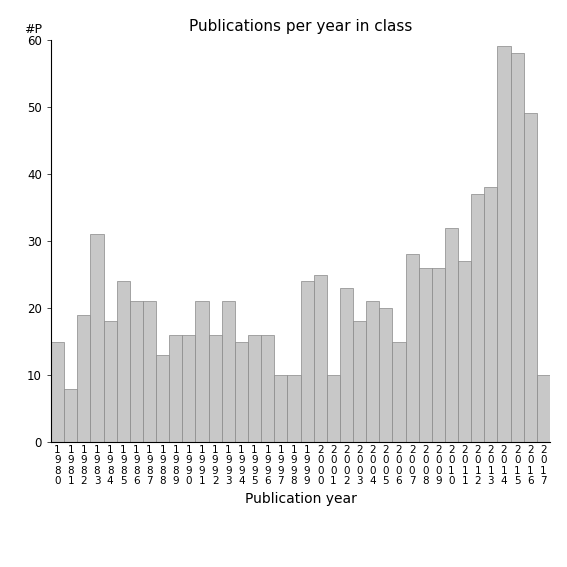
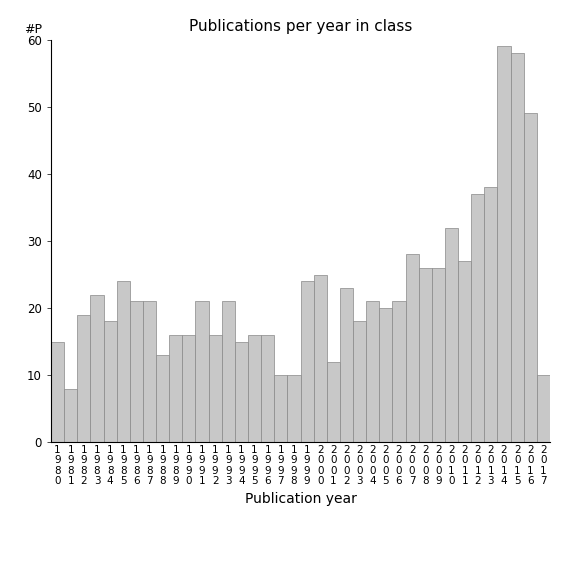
1 9 8 3: 31 -> 22
2 0 0 1: 10 -> 12
2 0 0 6: 15 -> 21
